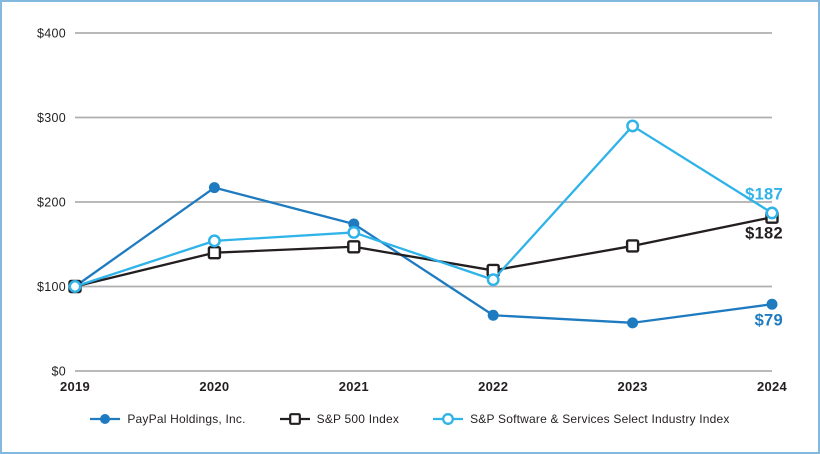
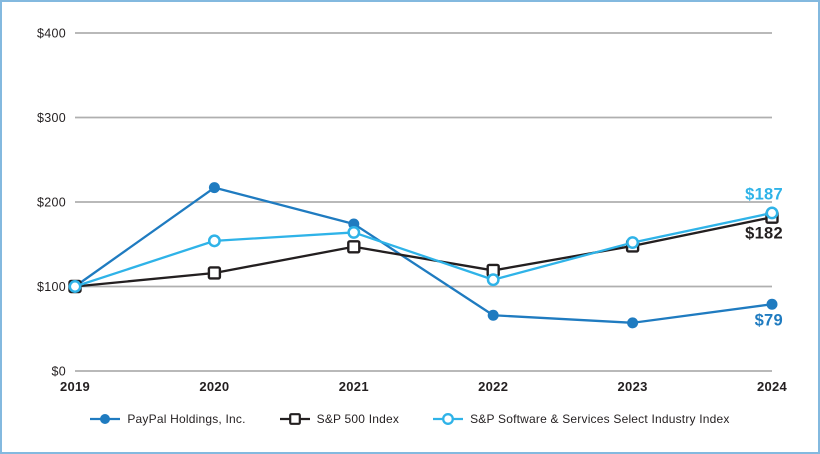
S&P 500 Index/2020: $140 -> $120
S&P Software & Services Select Industry Index/2023: $290 -> $150
